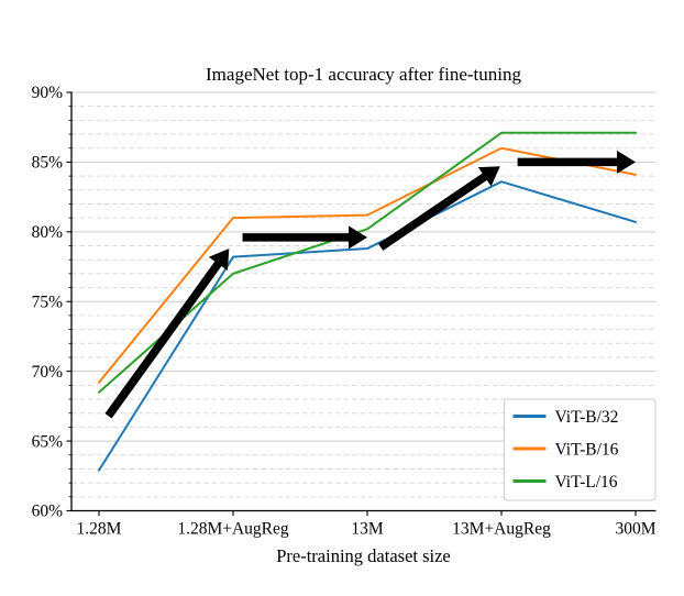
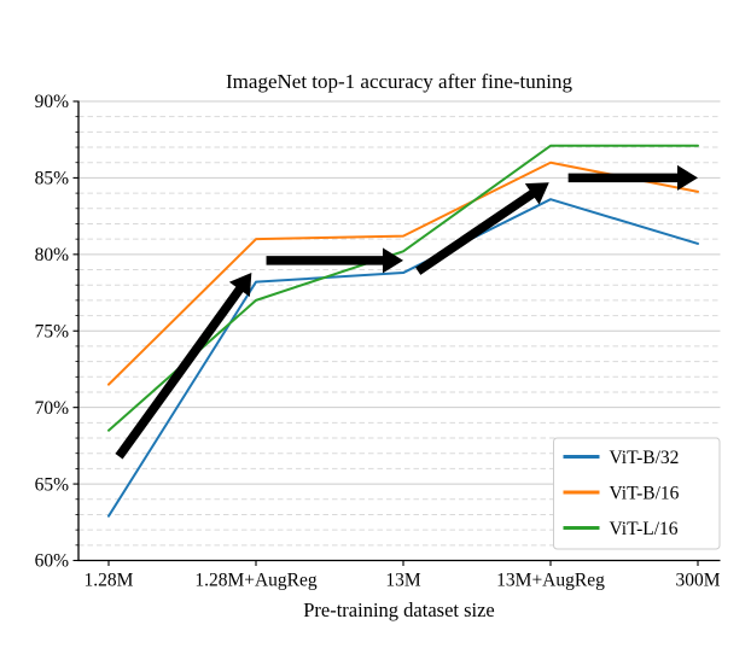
ViT-B/16/1.28M: 69.2% -> 71.5%
